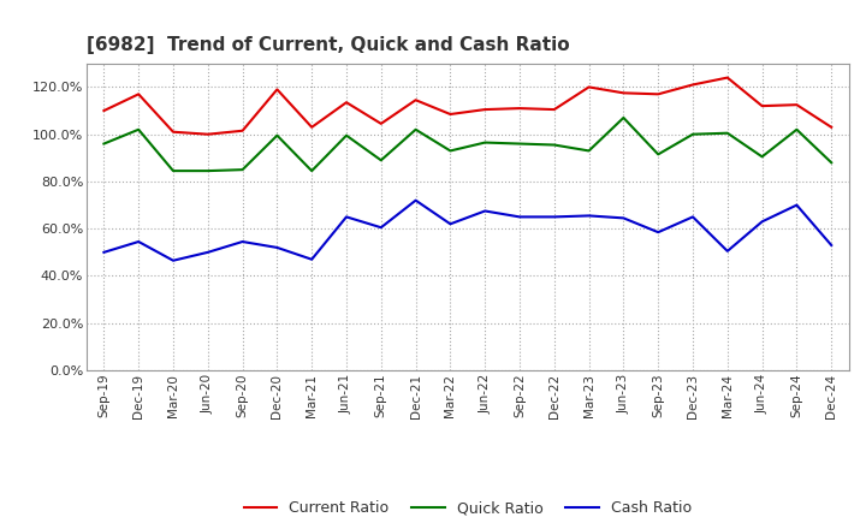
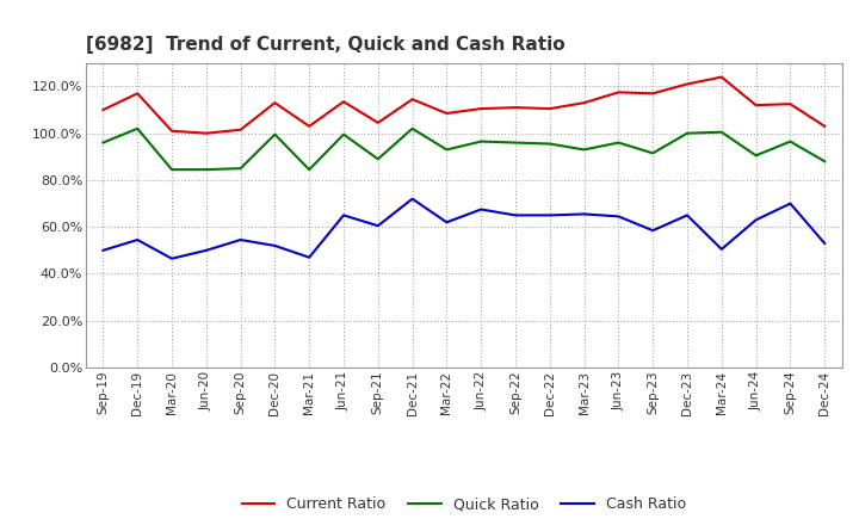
Current Ratio/Dec-20: 119% -> 113%
Current Ratio/Mar-23: 120% -> 113%
Quick Ratio/Jun-23: 107% -> 96%
Quick Ratio/Sep-24: 102% -> 96%
